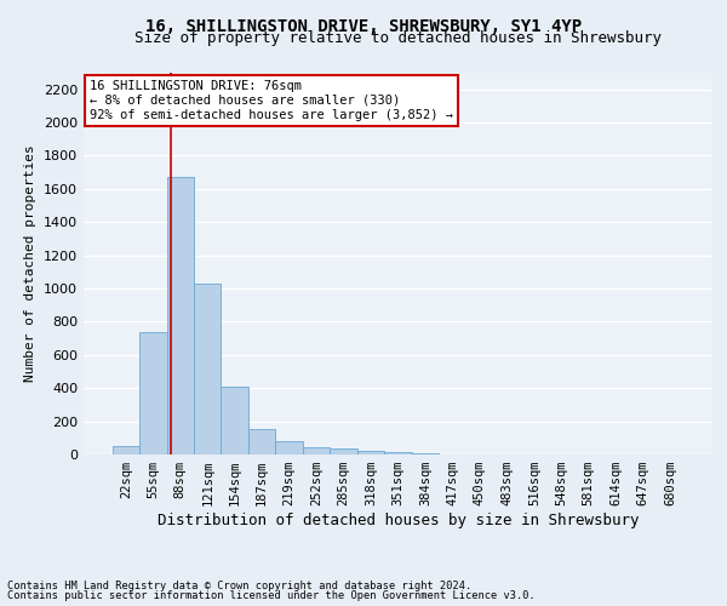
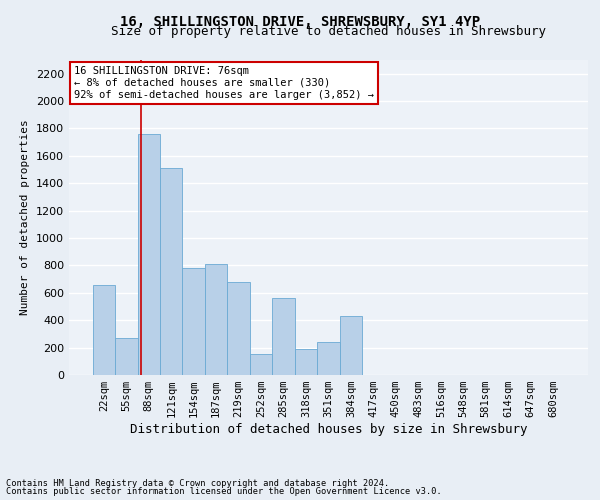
22sqm: 50 -> 660
55sqm: 740 -> 270
88sqm: 1670 -> 1760
121sqm: 1030 -> 1510
154sqm: 410 -> 780
187sqm: 160 -> 810
219sqm: 80 -> 680
252sqm: 40 -> 150
285sqm: 40 -> 560
318sqm: 20 -> 190
351sqm: 20 -> 240
384sqm: 10 -> 430
